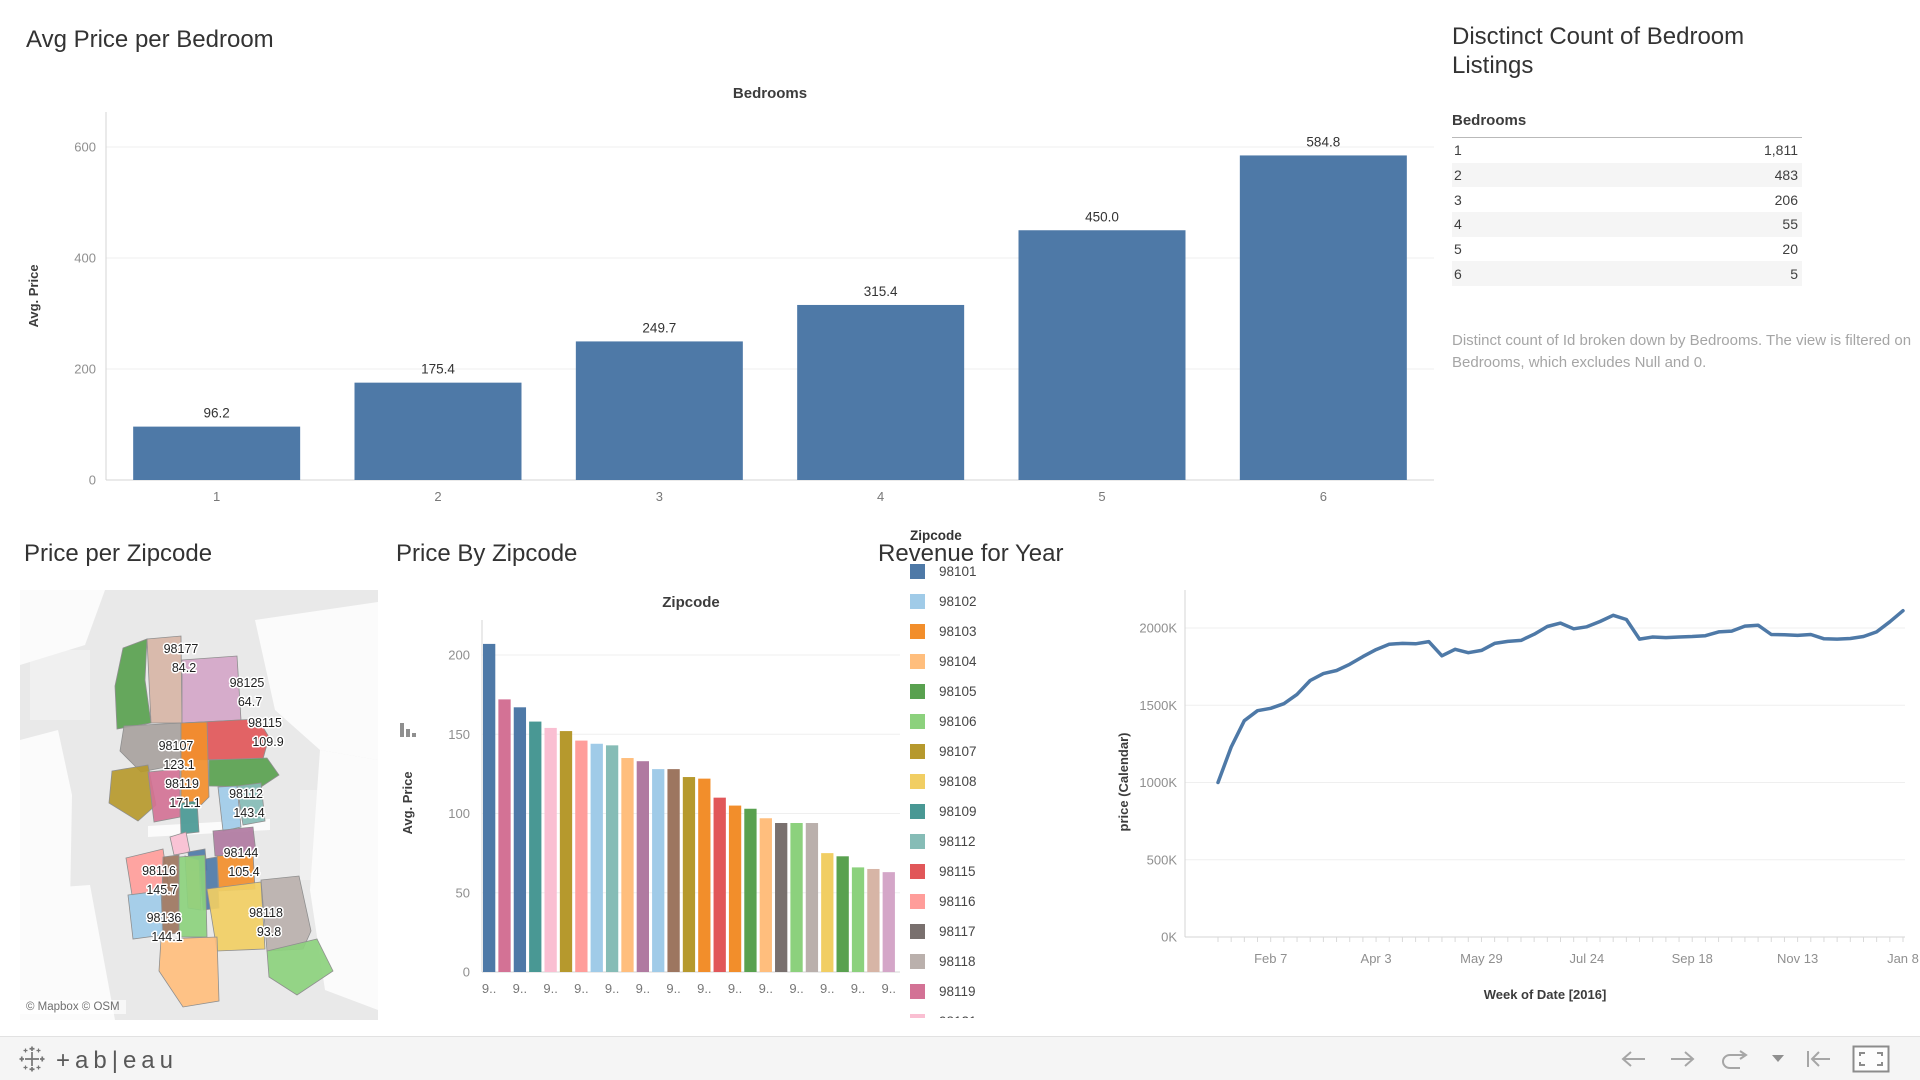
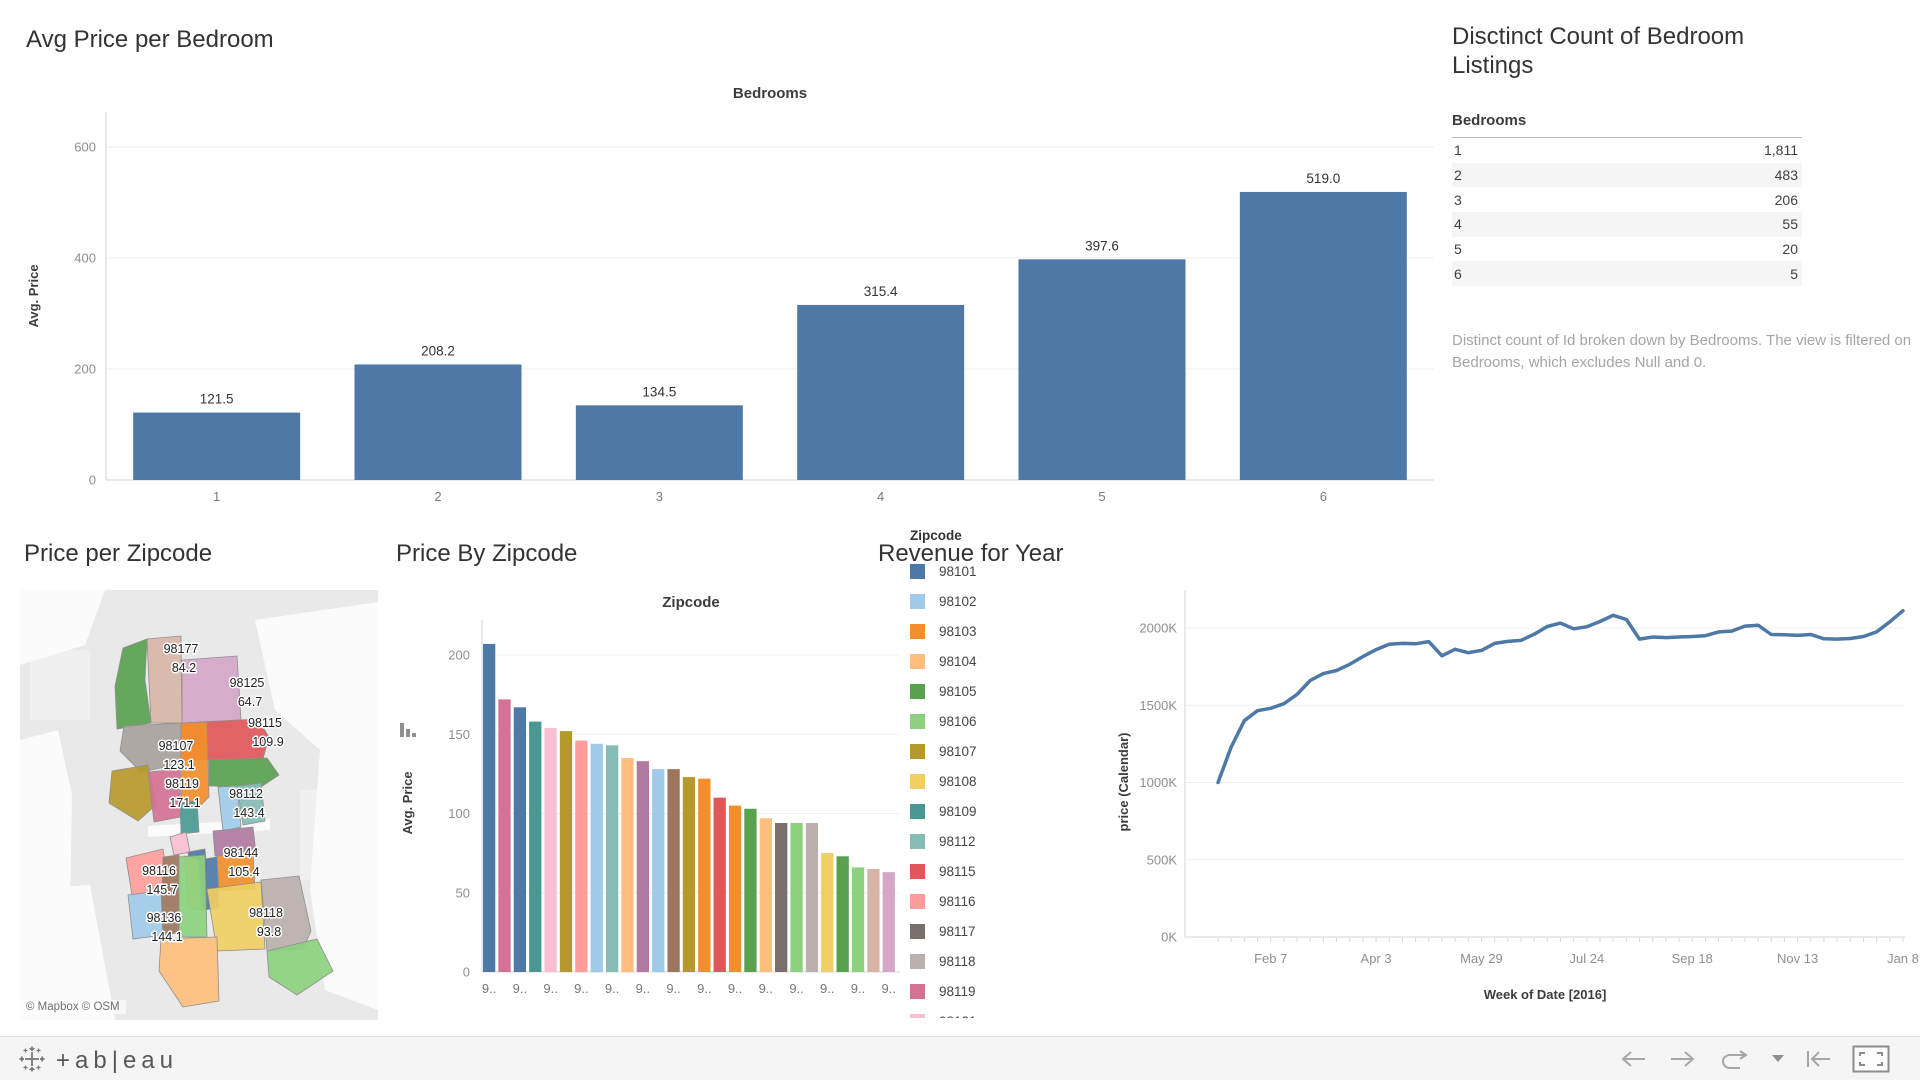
Avg Price per Bedroom/1: 96.2 -> 121.5
Avg Price per Bedroom/2: 175.4 -> 208.2
Avg Price per Bedroom/3: 249.7 -> 134.5
Avg Price per Bedroom/5: 450.0 -> 397.6
Avg Price per Bedroom/6: 584.8 -> 519.0
